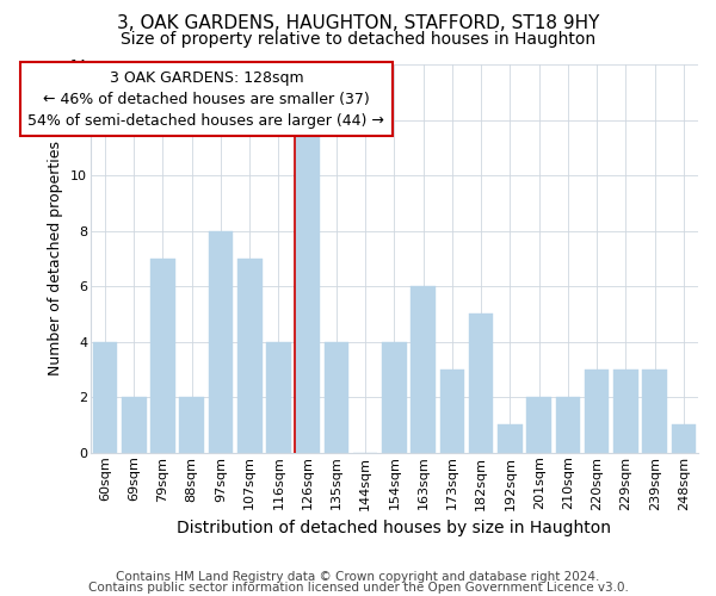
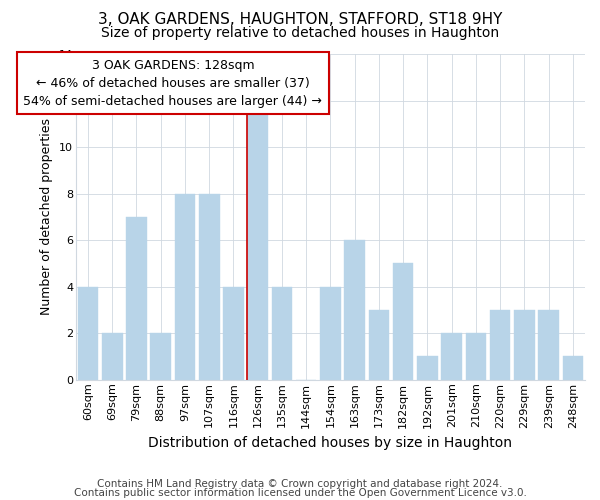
107sqm: 7 -> 8
